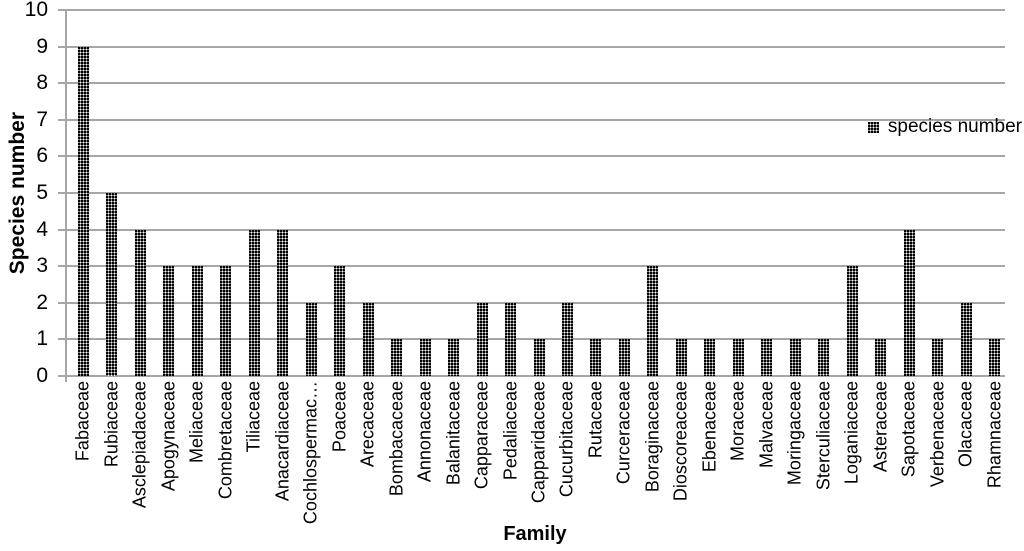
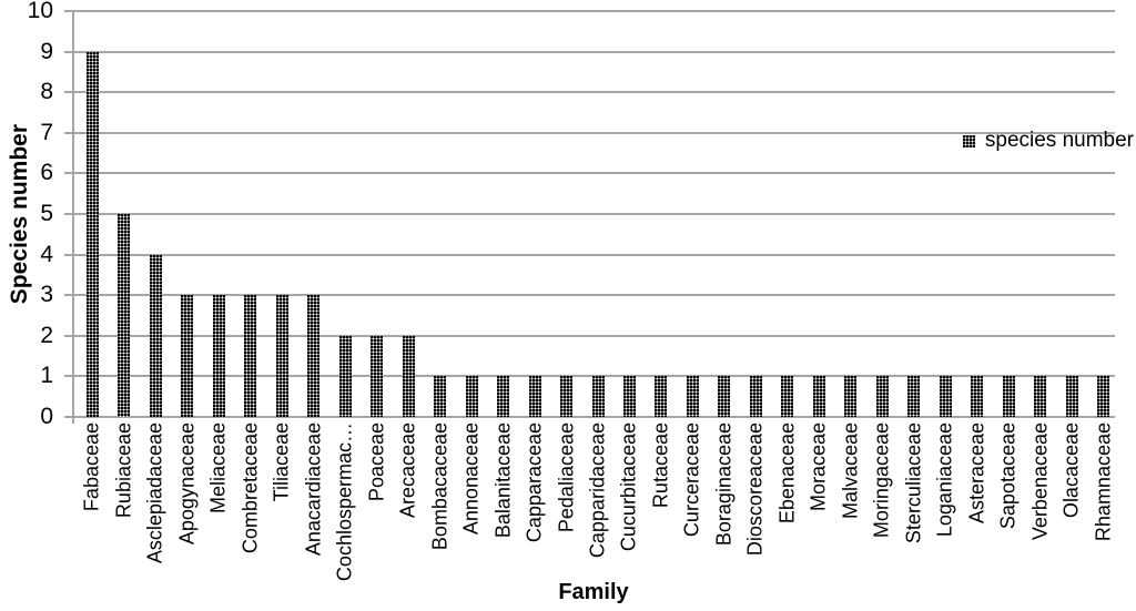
Tiliaceae: 4 -> 3
Anacardiaceae: 4 -> 3
Poaceae: 3 -> 2
Capparaceae: 2 -> 1
Pedaliaceae: 2 -> 1
Cucurbitaceae: 2 -> 1
Boraginaceae: 3 -> 1
Loganiaceae: 3 -> 1
Sapotaceae: 4 -> 1
Olacaceae: 2 -> 1
